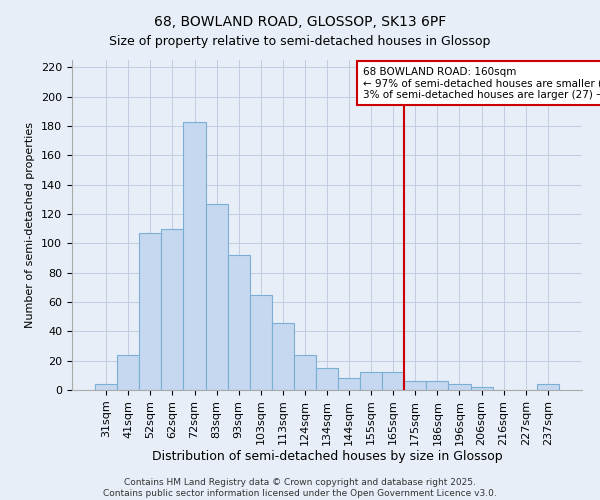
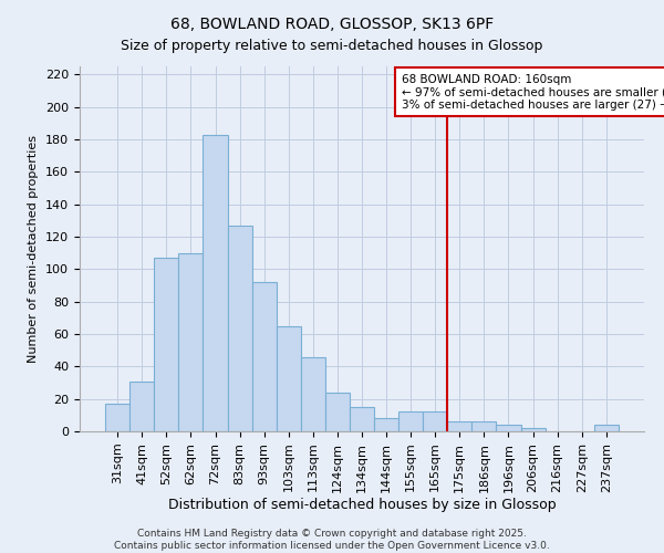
31sqm: 4 -> 17
41sqm: 24 -> 31
